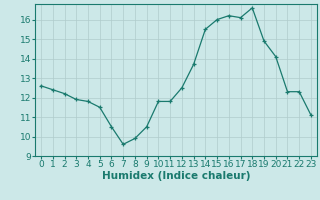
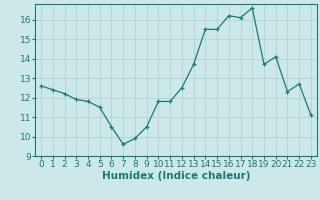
15: 16.0 -> 15.5
19: 14.9 -> 13.7
22: 12.3 -> 12.7
